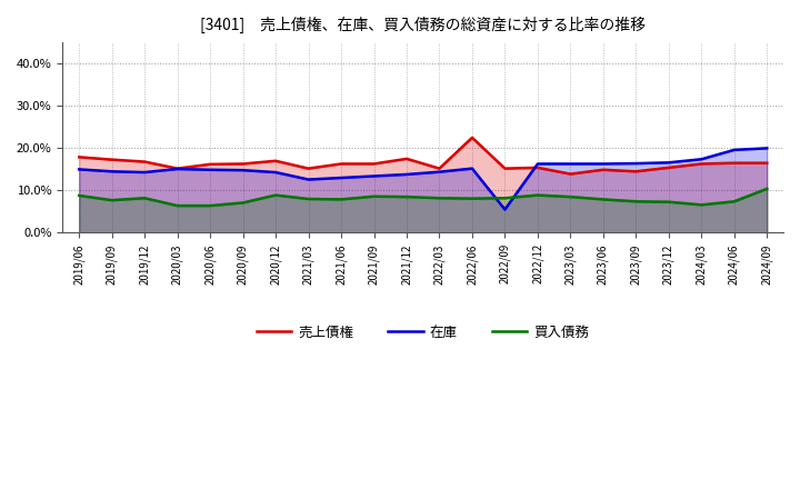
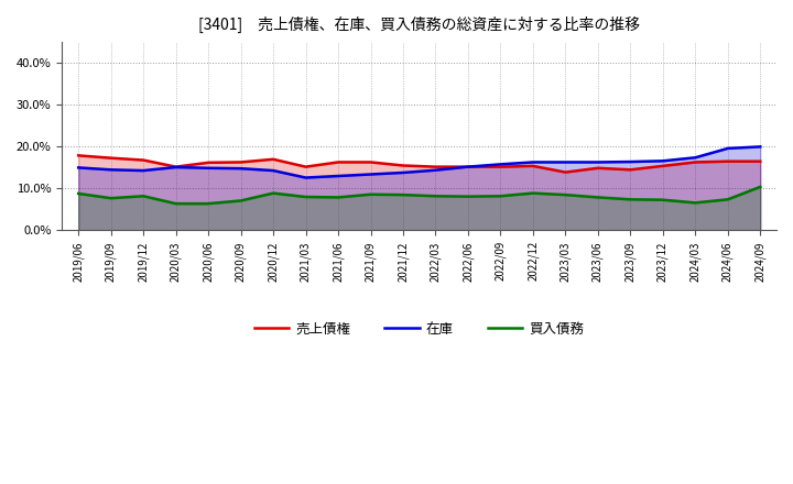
売上債権/2021/12: 17.5% -> 15.5%
売上債権/2022/06: 22.5% -> 15.2%
在庫/2022/09: 5.5% -> 15.8%
